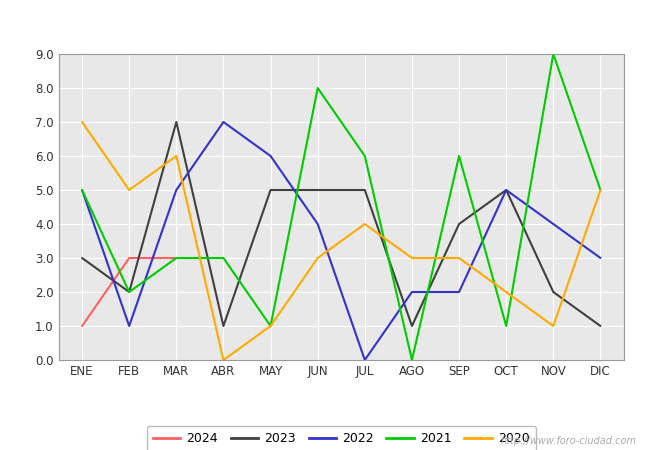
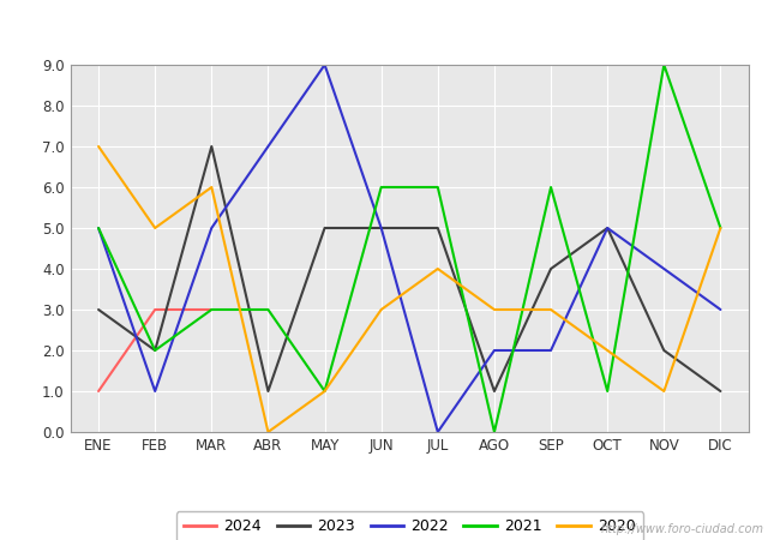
2022/MAY: 6 -> 9
2022/JUN: 4 -> 5
2021/JUN: 8 -> 6
